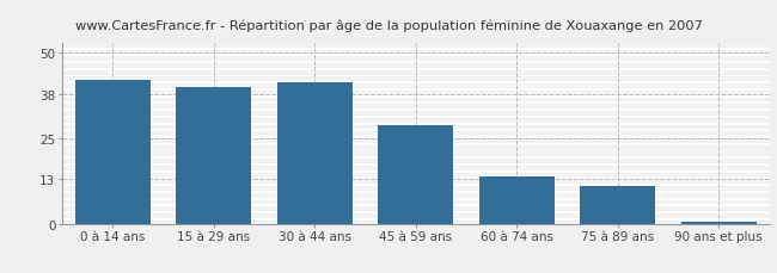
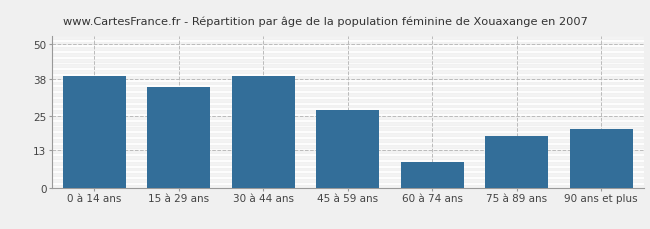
0 à 14 ans: 42.0 -> 39.0
15 à 29 ans: 40.0 -> 35.0
30 à 44 ans: 41.5 -> 39.0
45 à 59 ans: 29.0 -> 27.0
60 à 74 ans: 14.0 -> 9.0
75 à 89 ans: 11.0 -> 18.0
90 ans et plus: 0.5 -> 20.5
